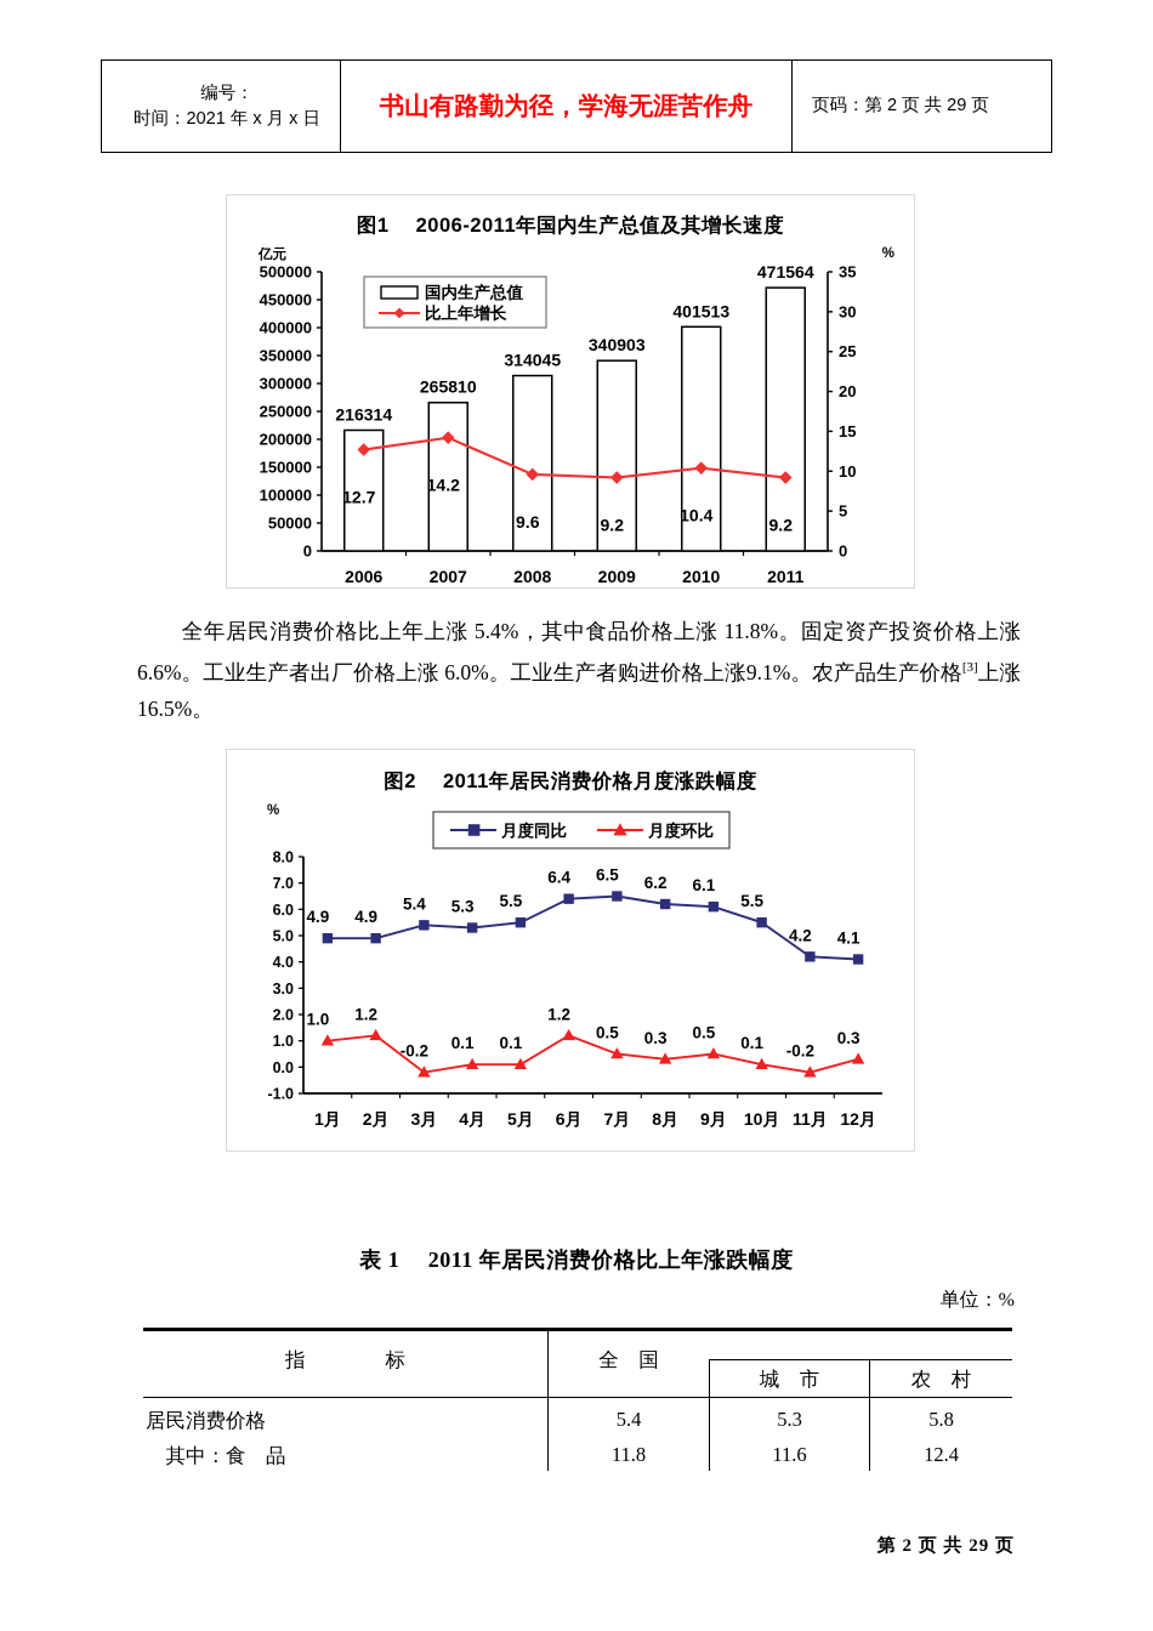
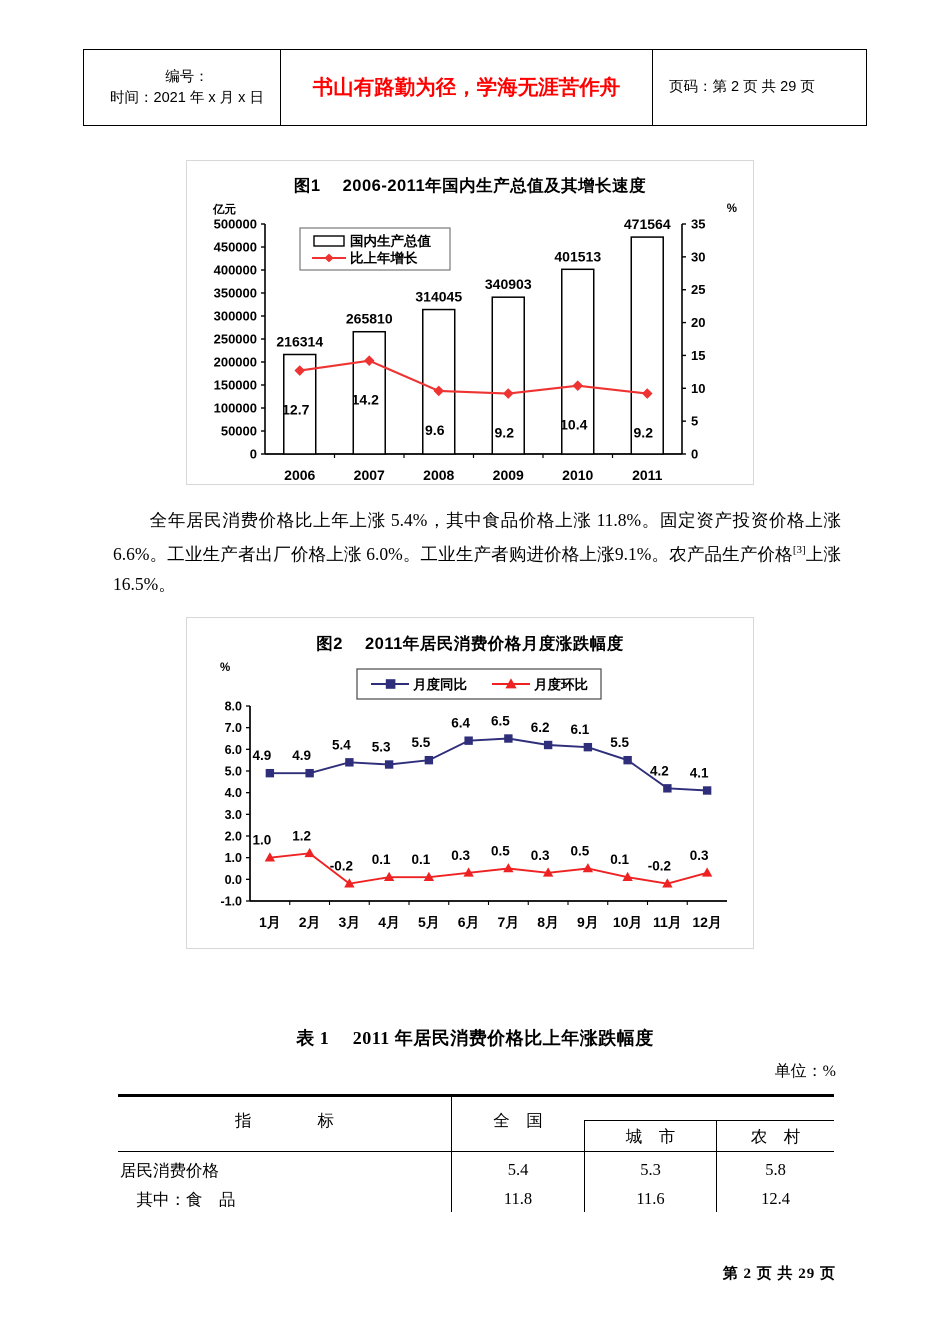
图2 2011年居民消费价格月度涨跌幅度/月度环比/6月: 1.2 -> 0.3
